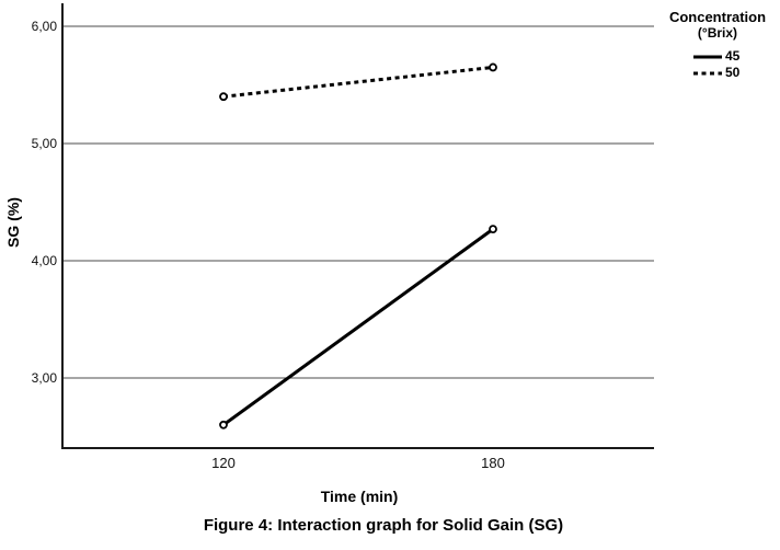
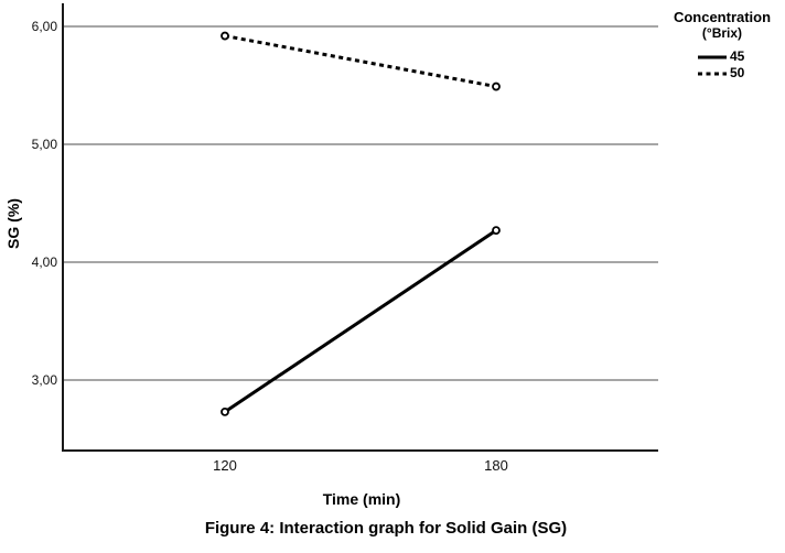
45/120: 2,60 -> 2,73
50/120: 5,40 -> 5,92
50/180: 5,65 -> 5,49
